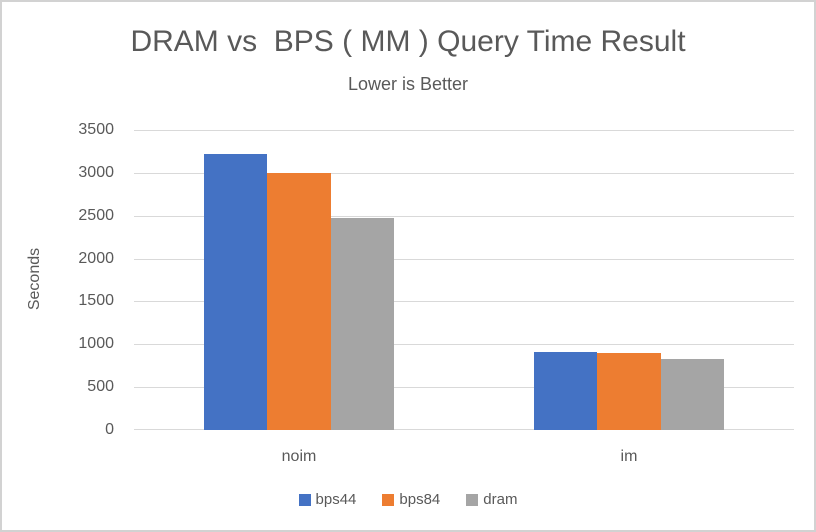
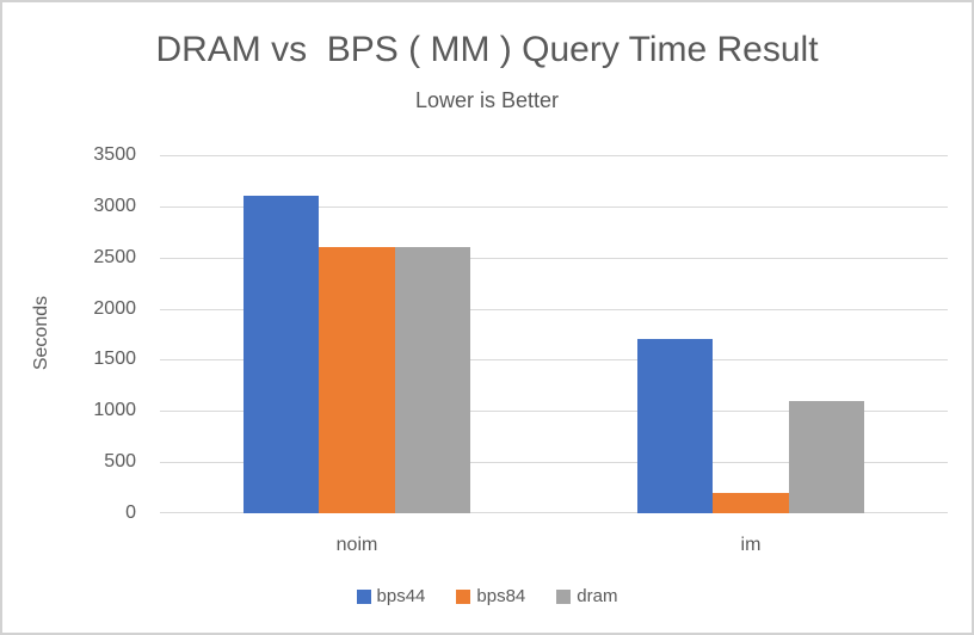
bps44/noim: 3200 -> 3100
bps84/noim: 3000 -> 2600
dram/noim: 2500 -> 2600
bps44/im: 900 -> 1700
bps84/im: 900 -> 200
dram/im: 800 -> 1100
